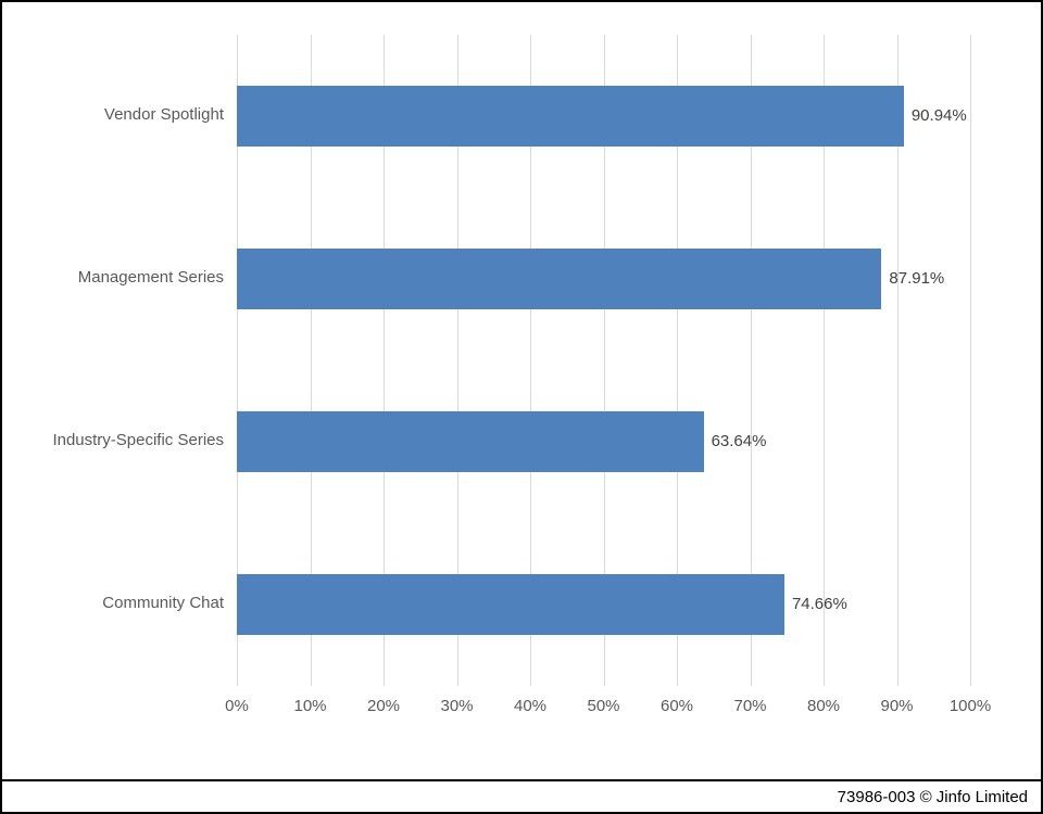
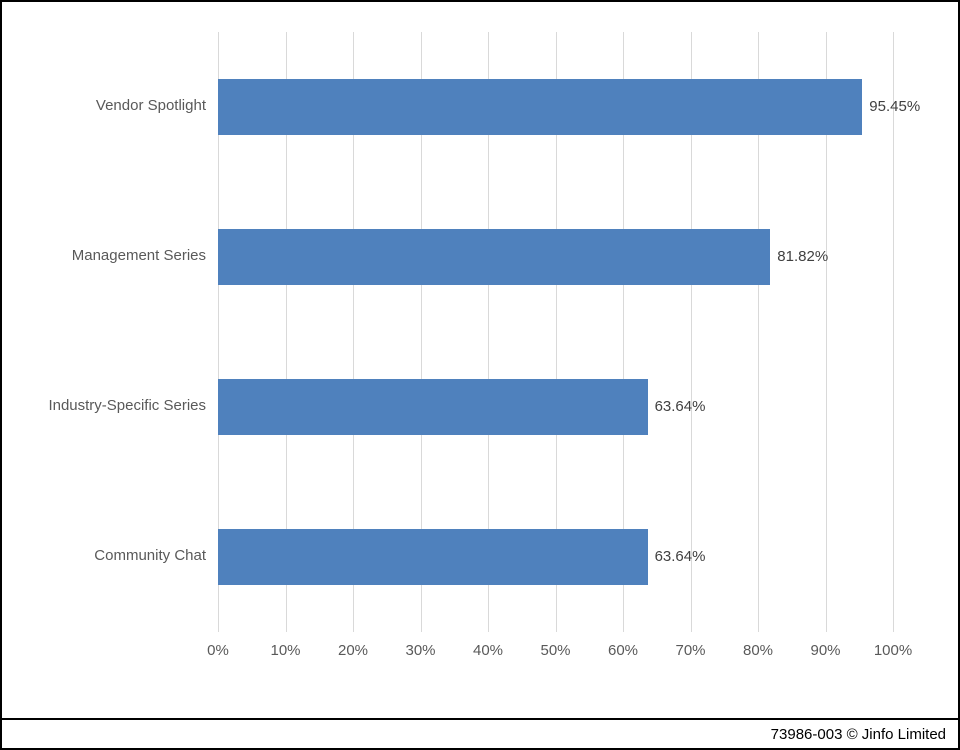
Vendor Spotlight: 90.94% -> 95.45%
Management Series: 87.91% -> 81.82%
Community Chat: 74.66% -> 63.64%
